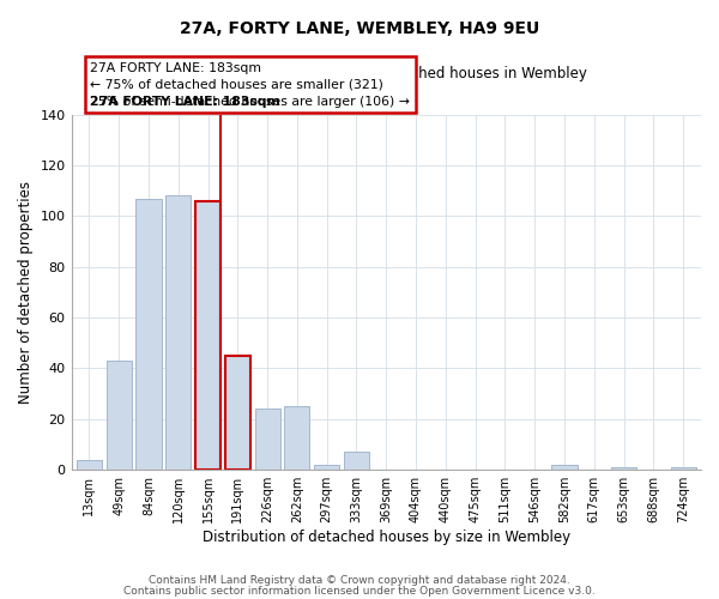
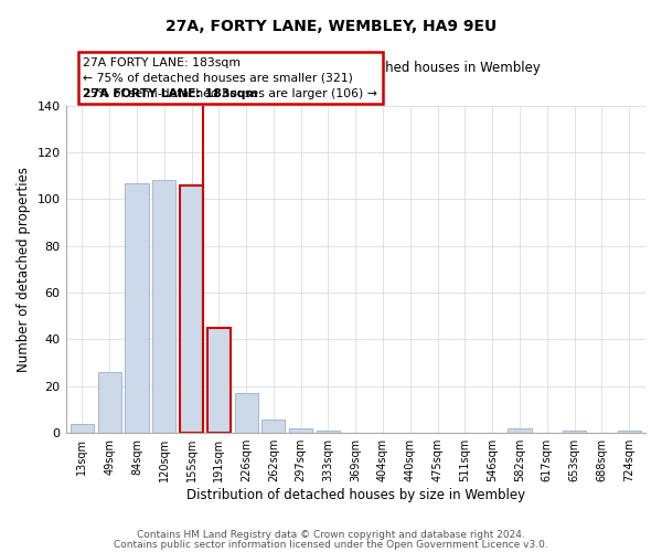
49sqm: 43 -> 26
226sqm: 24 -> 17
262sqm: 25 -> 6
333sqm: 7 -> 1
